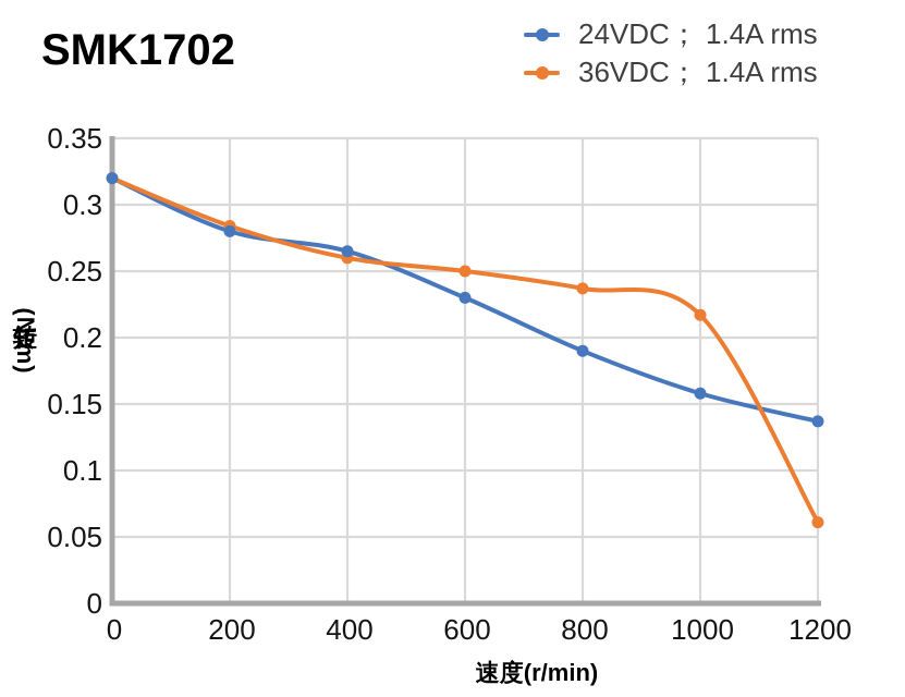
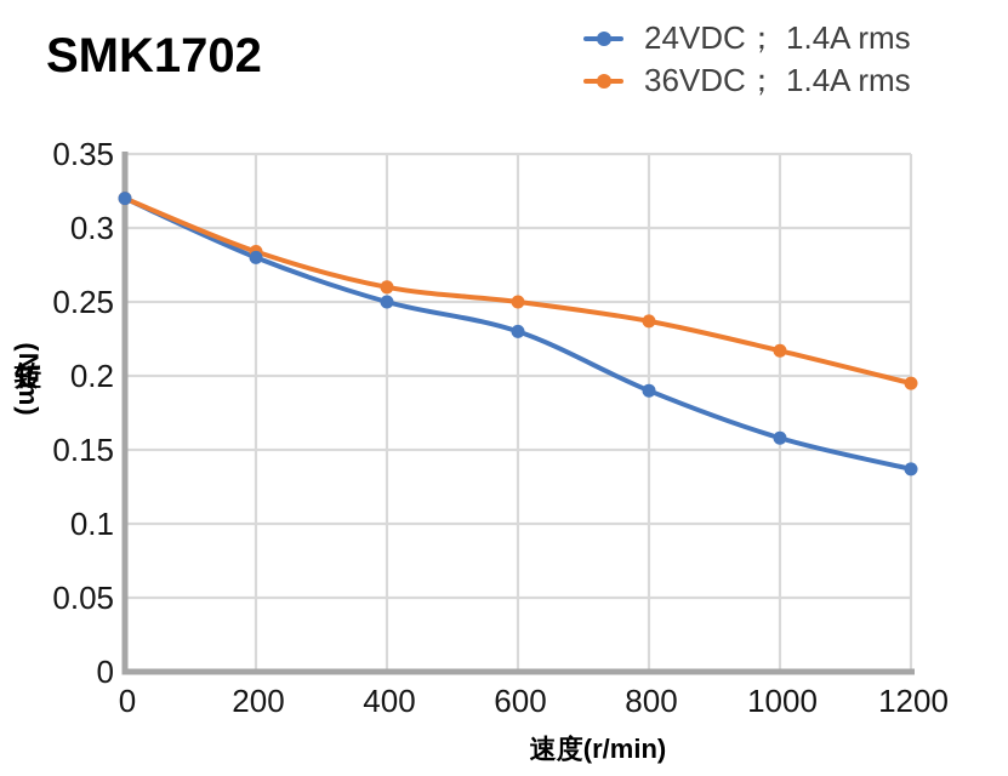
24VDC； 1.4A rms/400: 0.265 -> 0.250
36VDC； 1.4A rms/1200: 0.061 -> 0.195
